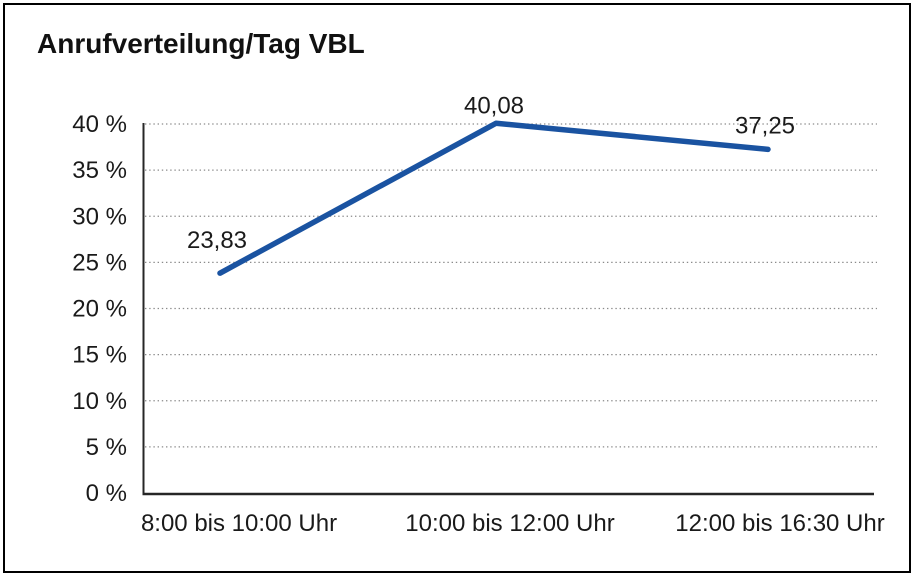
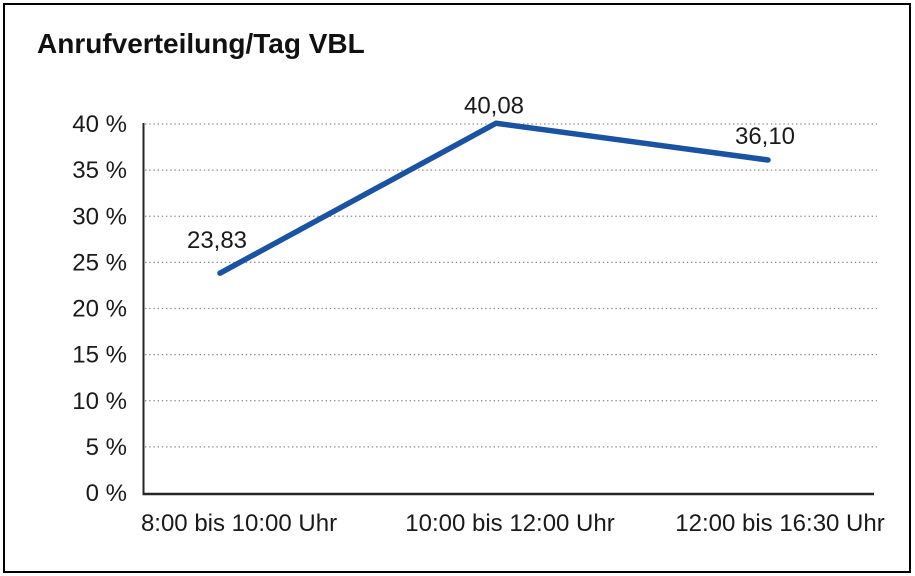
12:00 bis 16:30 Uhr: 37,25 -> 36,10
